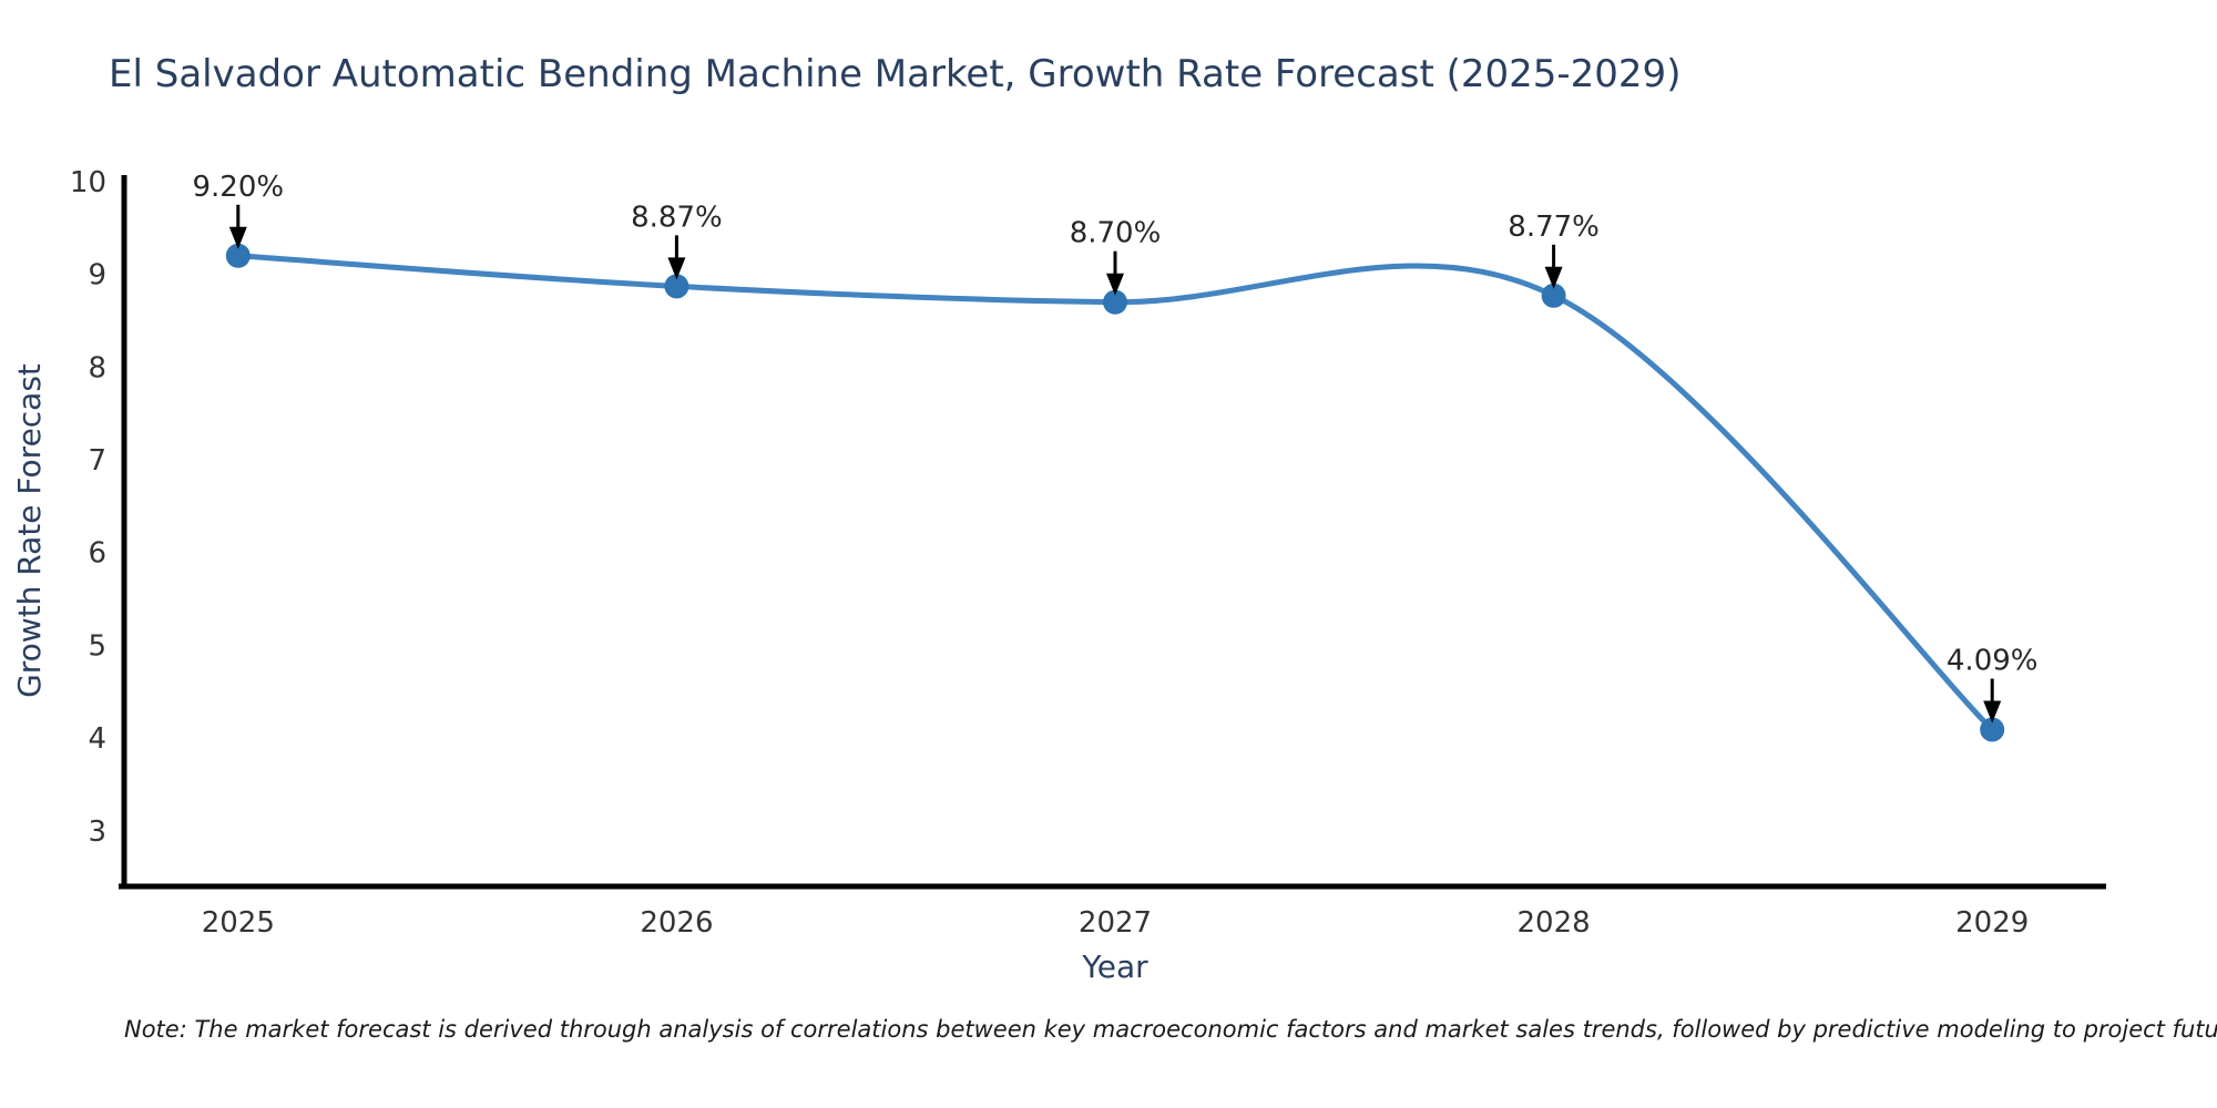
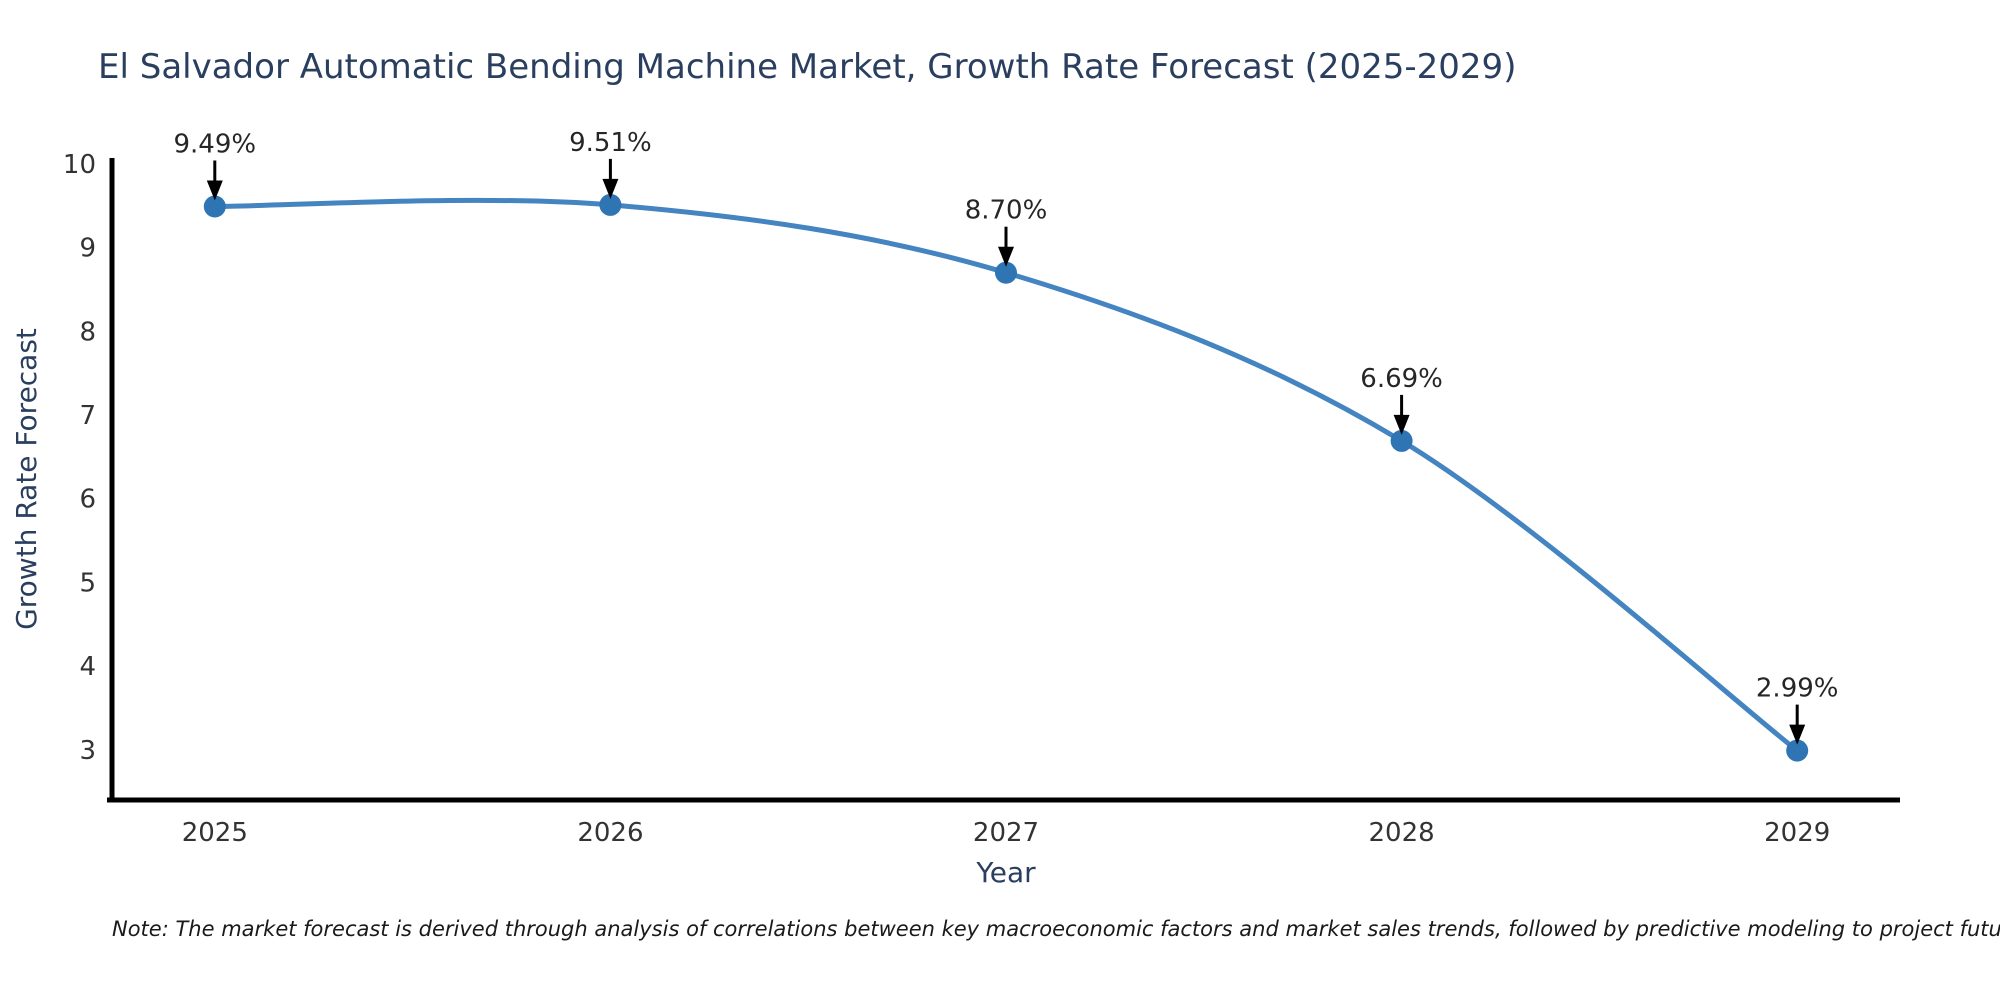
2025: 9.20% -> 9.49%
2026: 8.87% -> 9.51%
2028: 8.77% -> 6.69%
2029: 4.09% -> 2.99%
